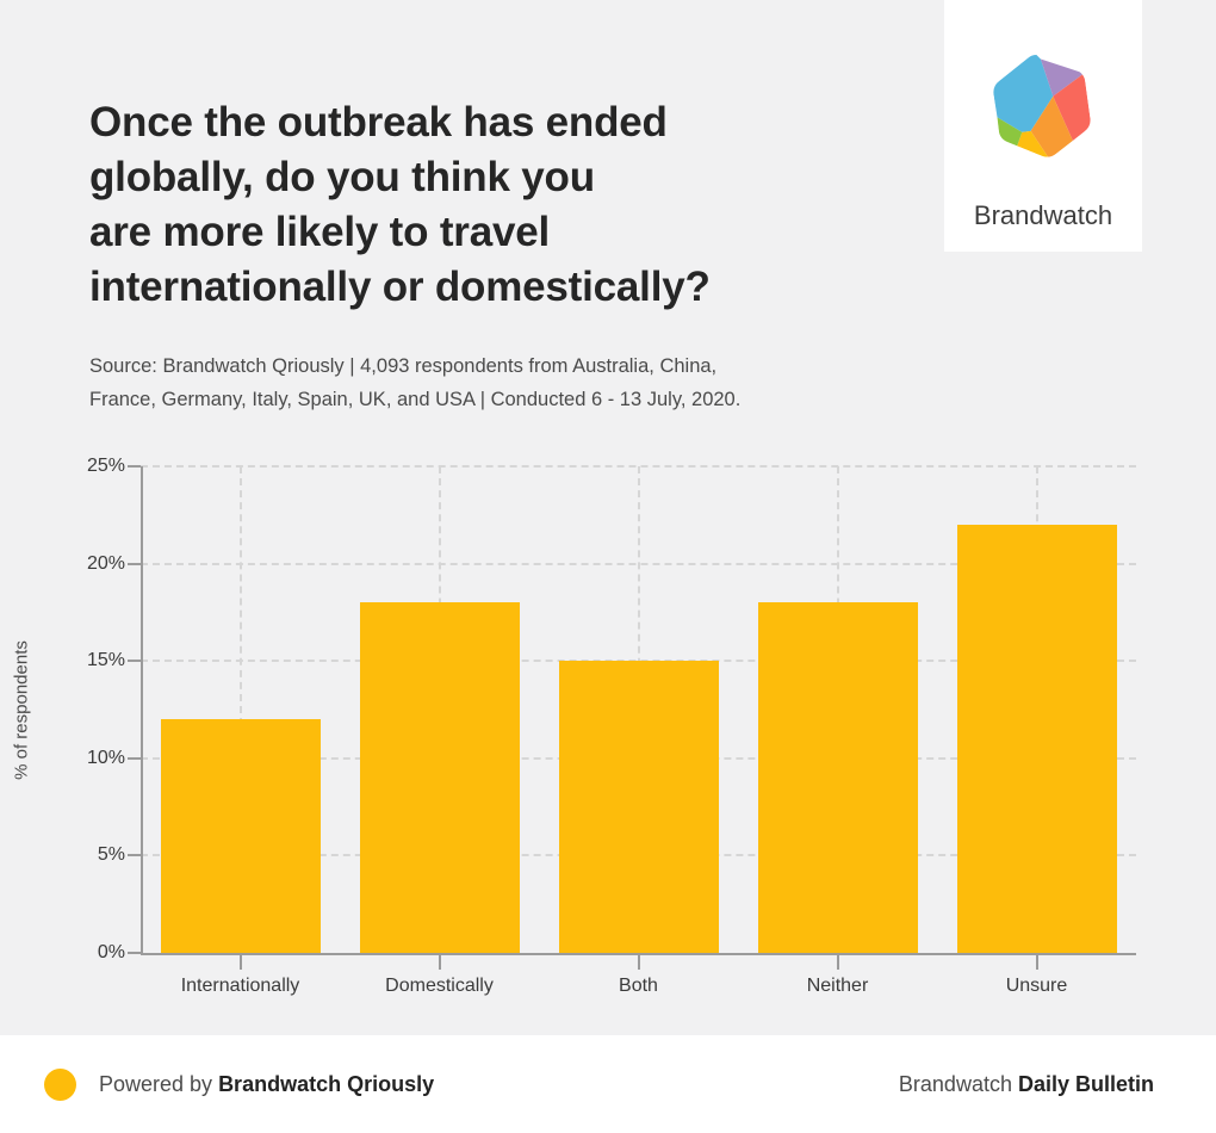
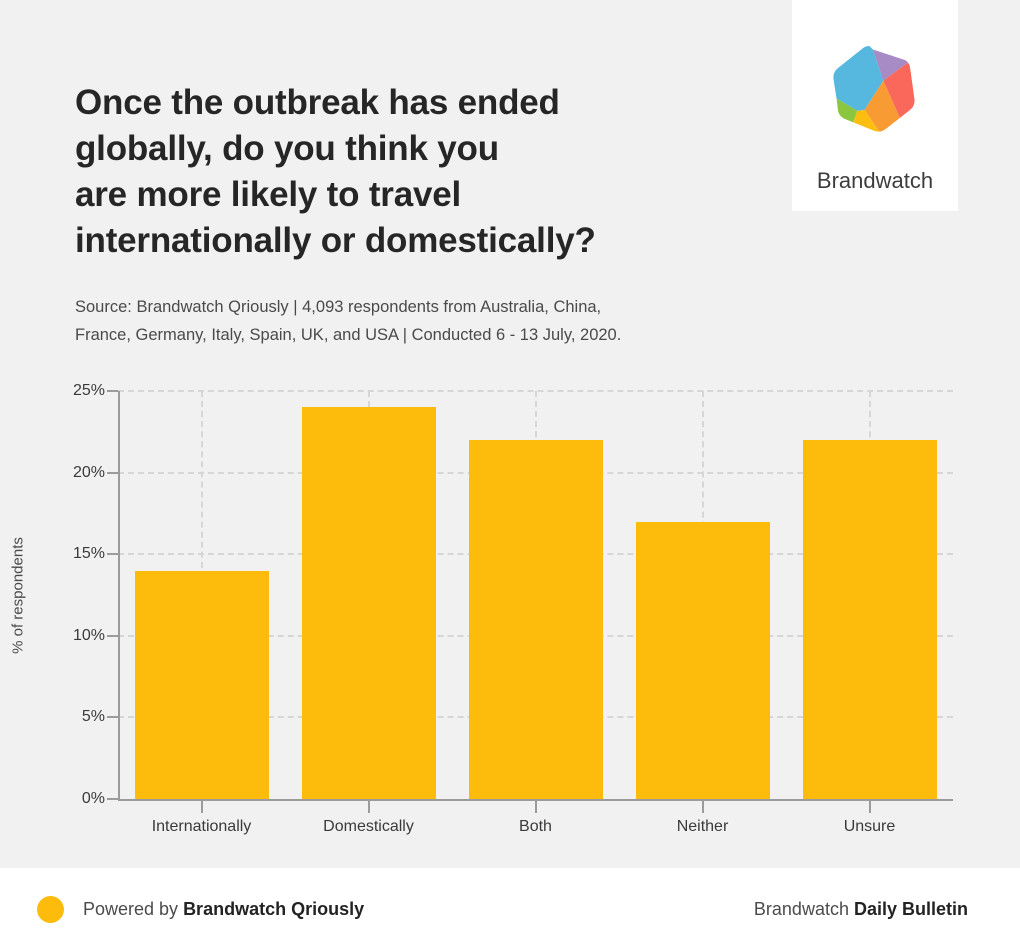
Internationally: 12% -> 14%
Domestically: 18% -> 24%
Both: 15% -> 22%
Neither: 18% -> 17%
